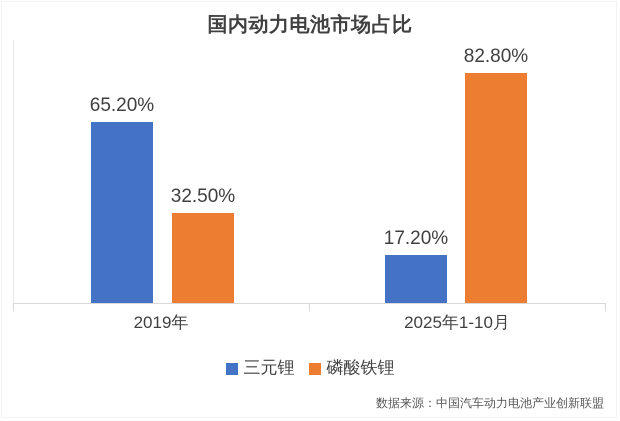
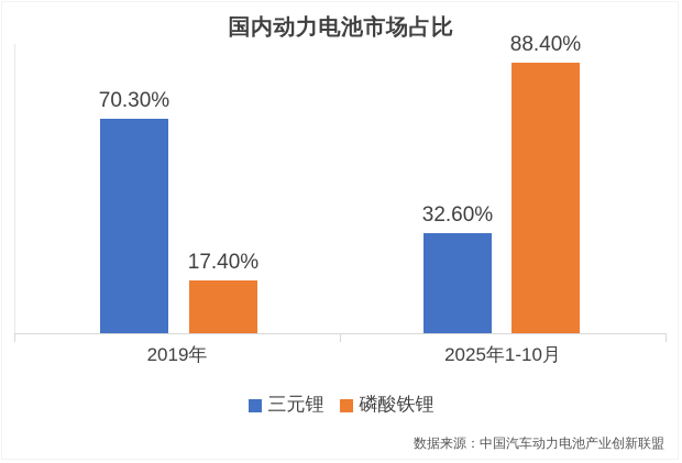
三元锂/2019年: 65.20% -> 70.30%
磷酸铁锂/2019年: 32.50% -> 17.40%
三元锂/2025年1-10月: 17.20% -> 32.60%
磷酸铁锂/2025年1-10月: 82.80% -> 88.40%
